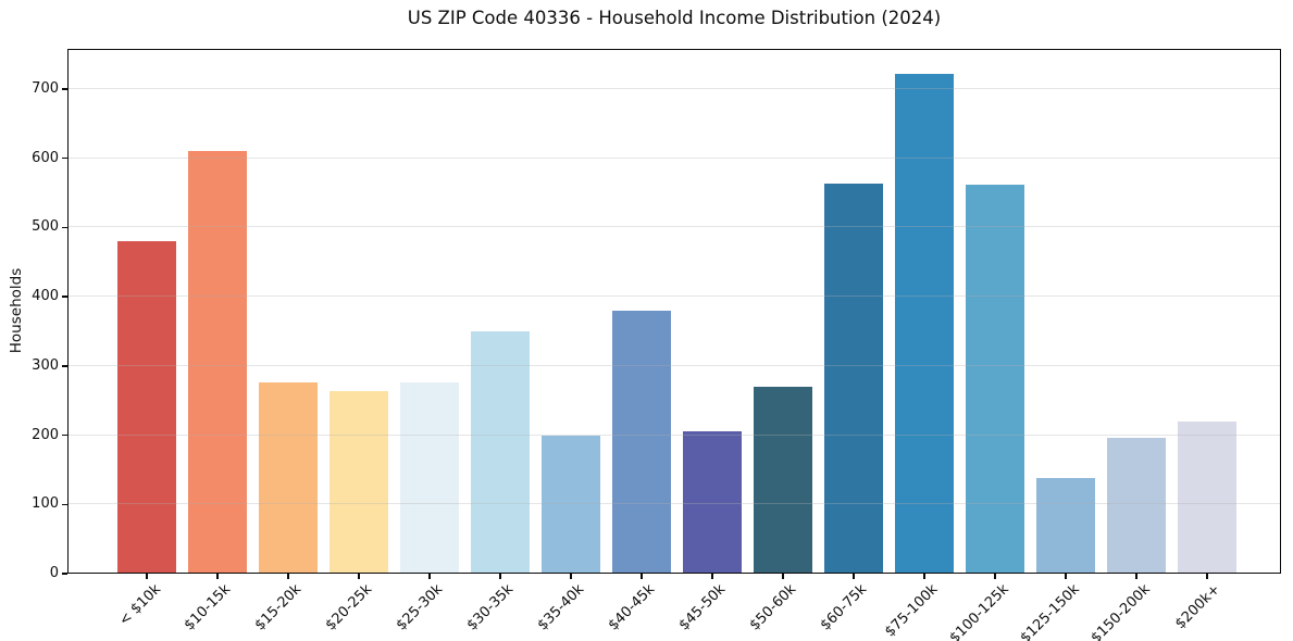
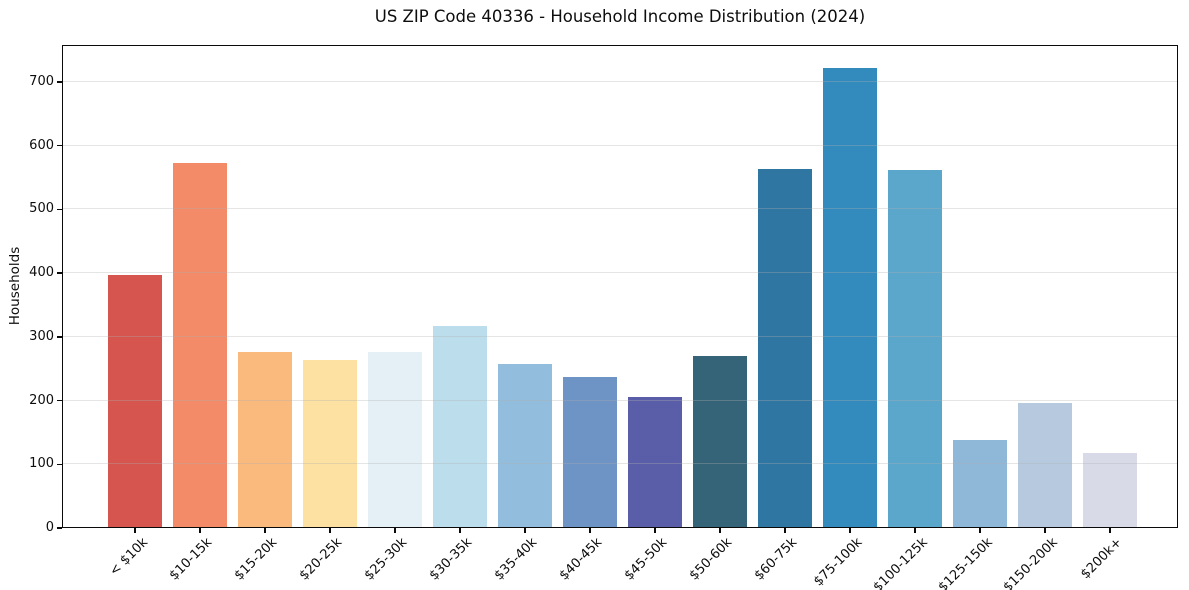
< $10k: 480 -> 400
$10-15k: 610 -> 570
$30-35k: 350 -> 320
$35-40k: 200 -> 260
$40-45k: 380 -> 240
$200k+: 220 -> 120
